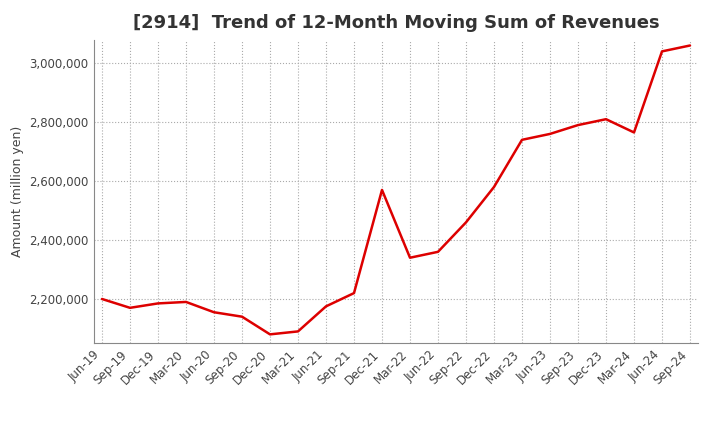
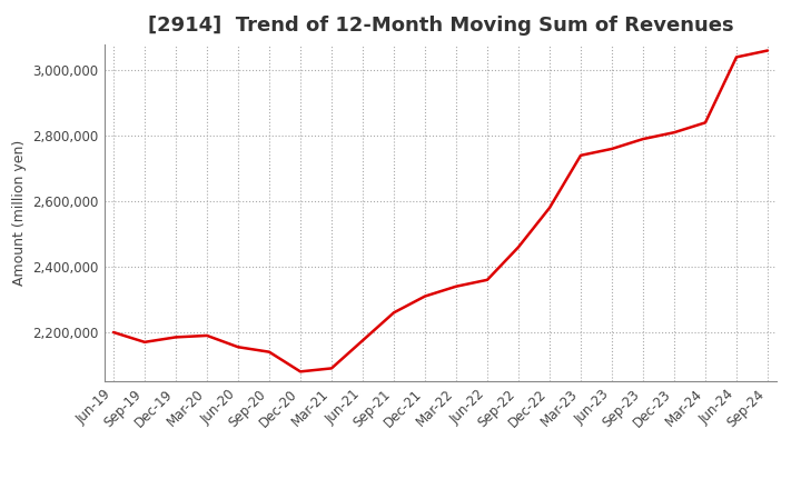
Sep-21: 2,220,000 -> 2,260,000
Dec-21: 2,570,000 -> 2,310,000
Mar-24: 2,765,000 -> 2,840,000
